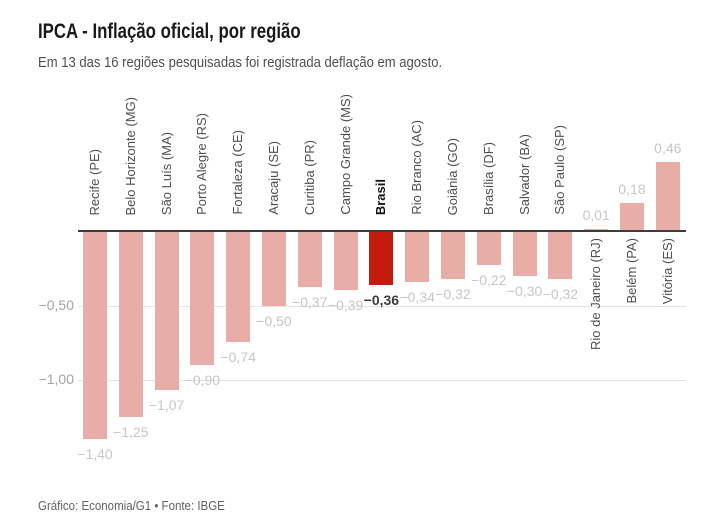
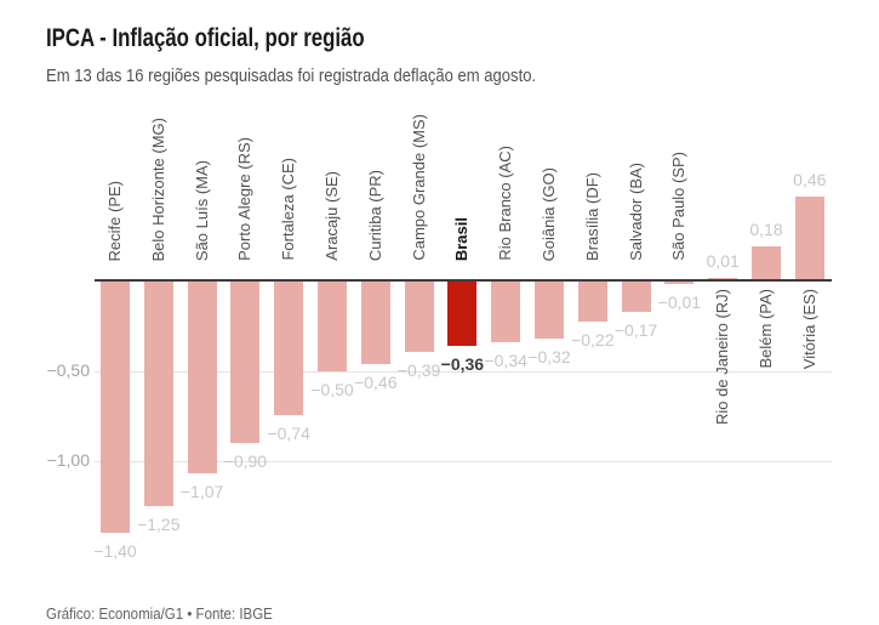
Curitiba (PR): −0,37 -> −0,46
Salvador (BA): −0,30 -> −0,17
São Paulo (SP): −0,32 -> −0,01
